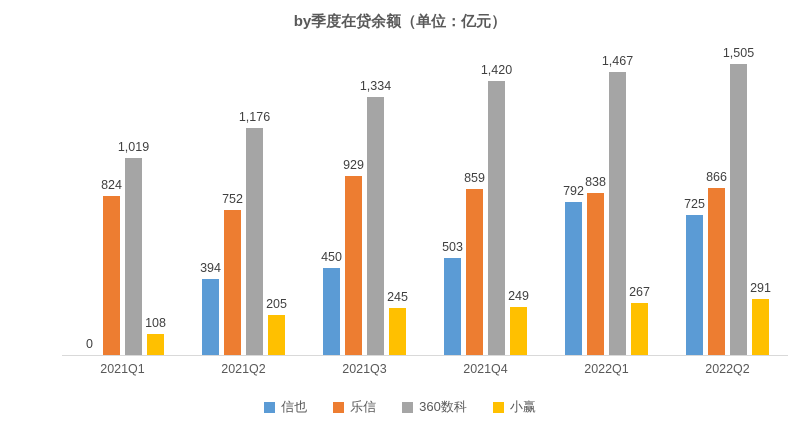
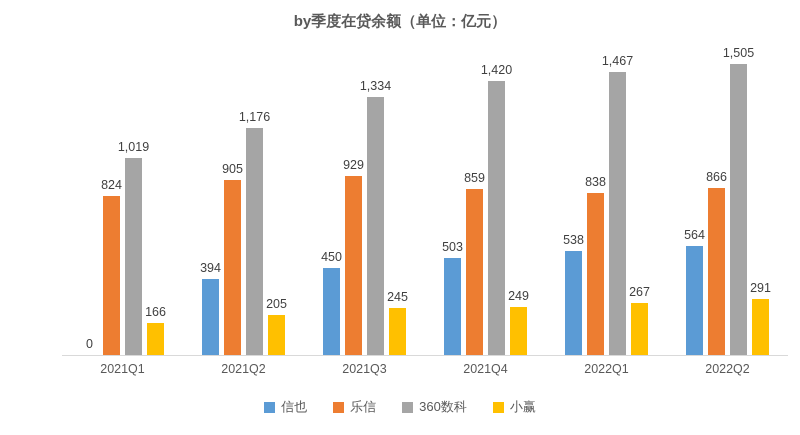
小赢/2021Q1: 108 -> 166
乐信/2021Q2: 752 -> 905
信也/2022Q1: 792 -> 538
信也/2022Q2: 725 -> 564
